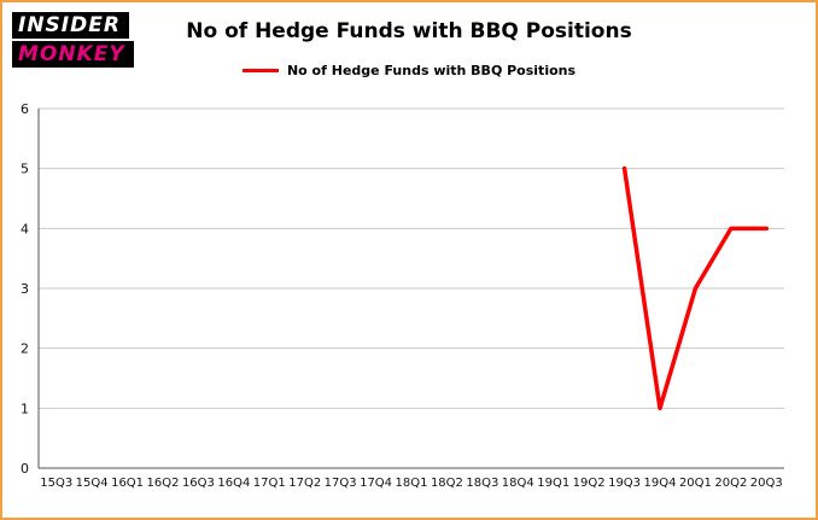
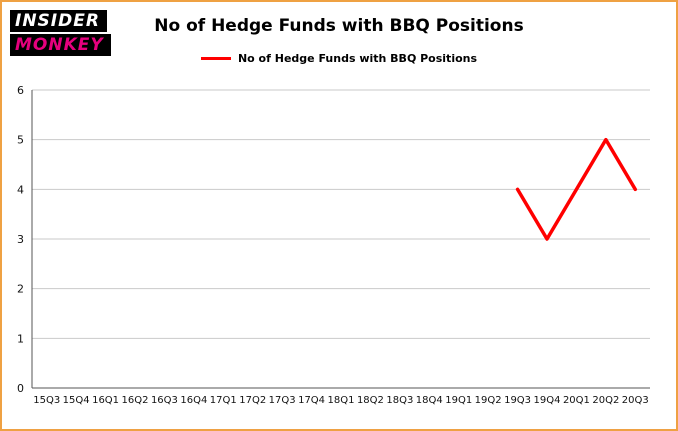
19Q3: 5 -> 4
19Q4: 1 -> 3
20Q1: 3 -> 4
20Q2: 4 -> 5
